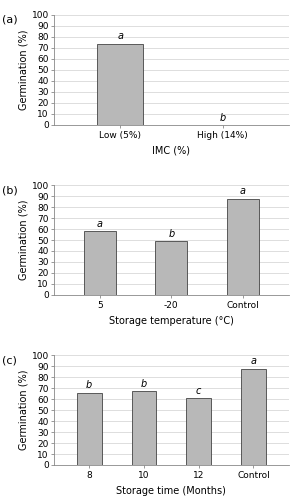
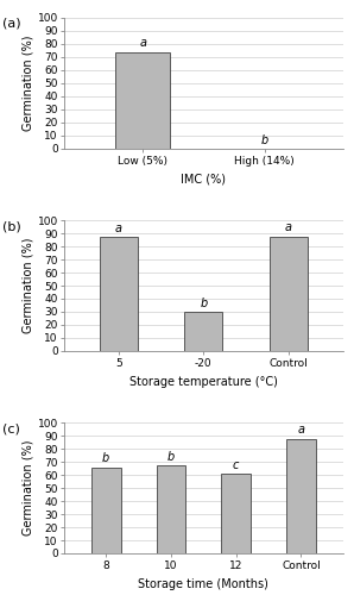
5: 58 -> 87
-20: 49 -> 30
